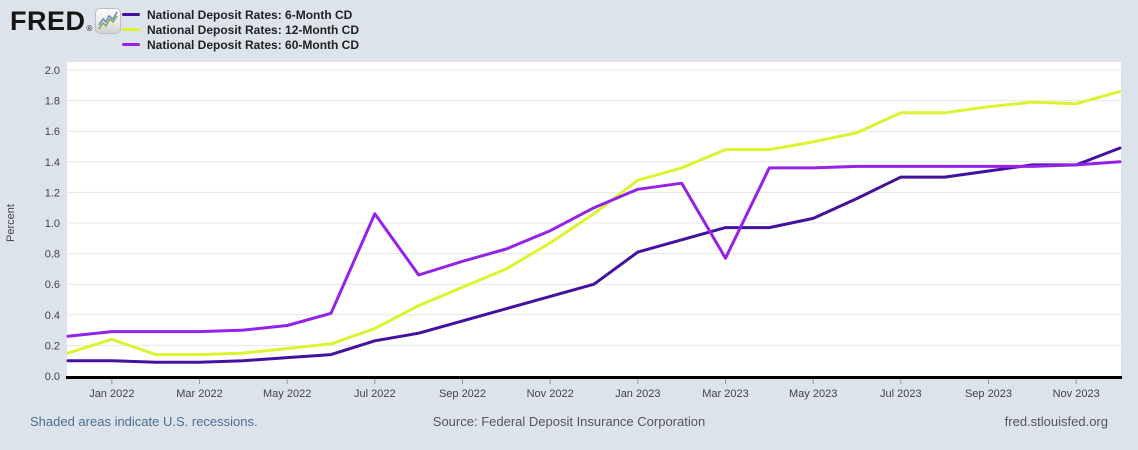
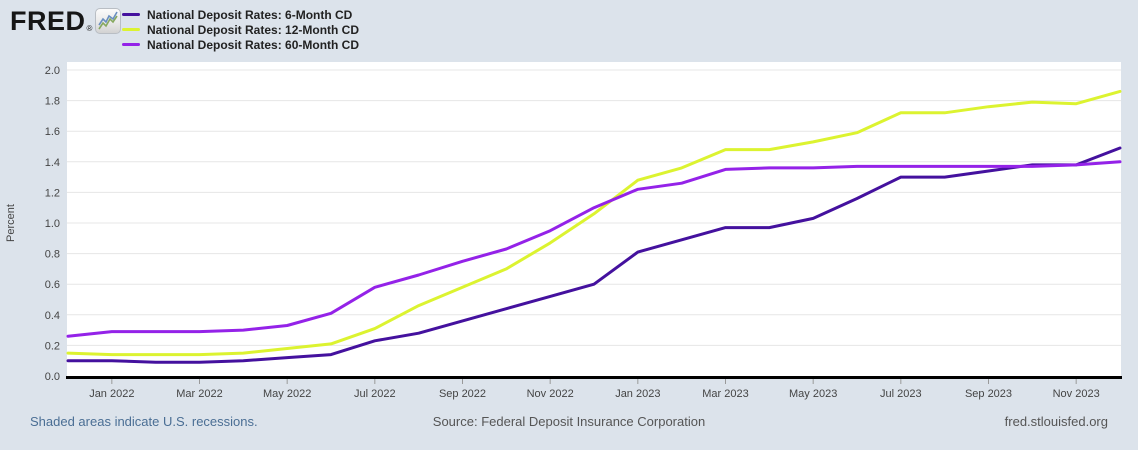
National Deposit Rates: 12-Month CD/Jan 2022: 0.24 -> 0.14
National Deposit Rates: 60-Month CD/Jul 2022: 1.06 -> 0.58
National Deposit Rates: 60-Month CD/Mar 2023: 0.77 -> 1.35
